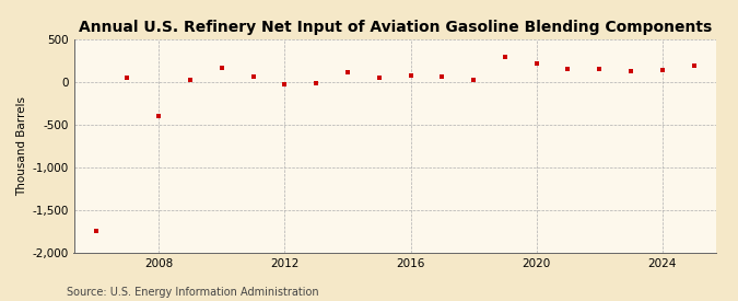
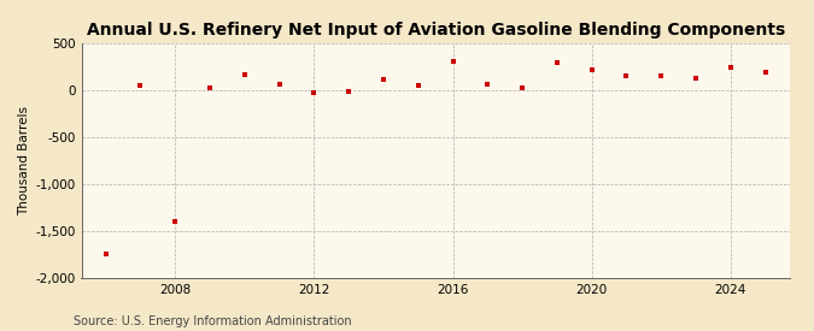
2008: -400 -> -1,400
2016: 80 -> 300
2024: 140 -> 240
